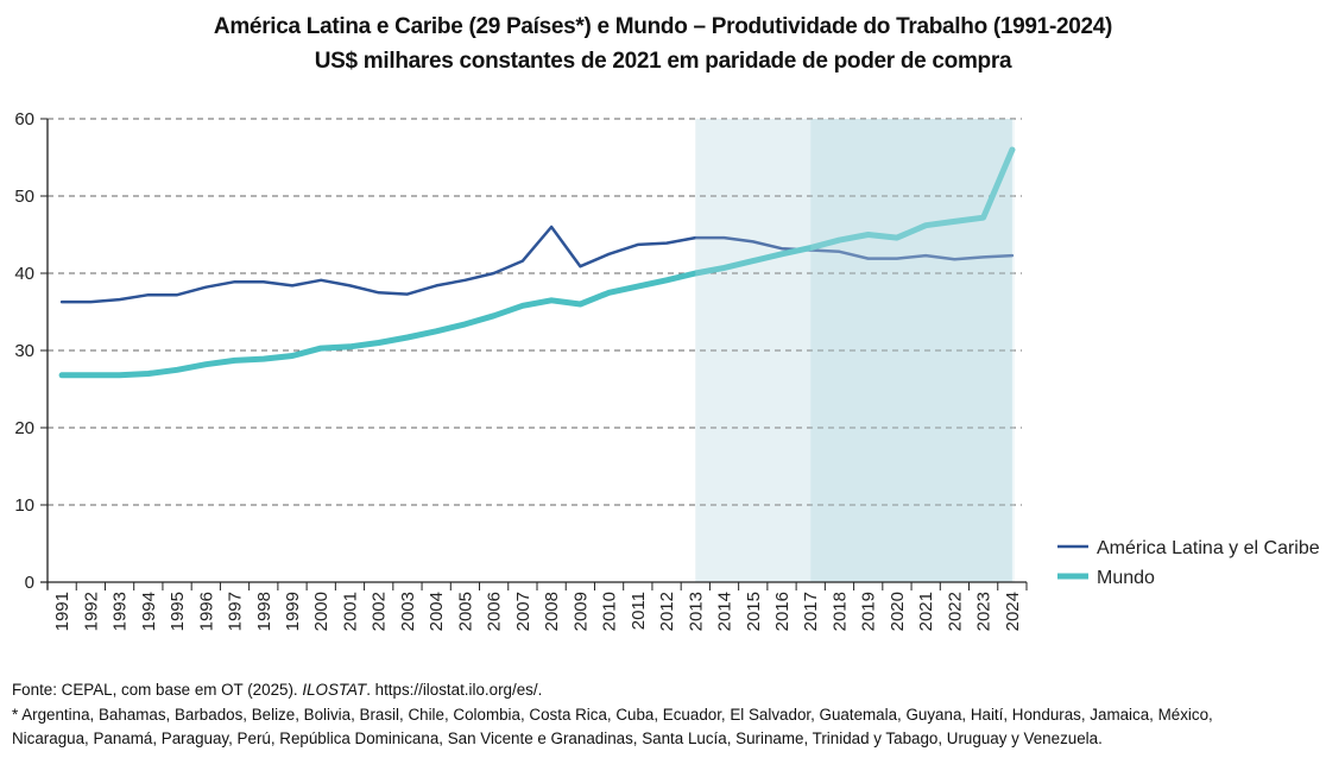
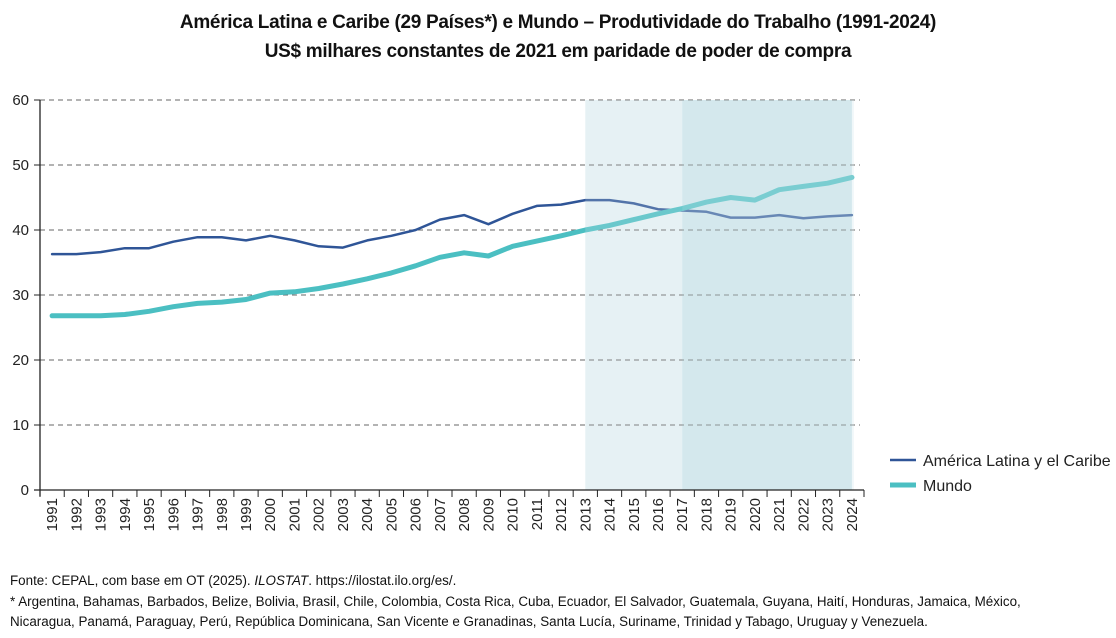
América Latina y el Caribe/2008: 46 -> 42
Mundo/2024: 56 -> 48
